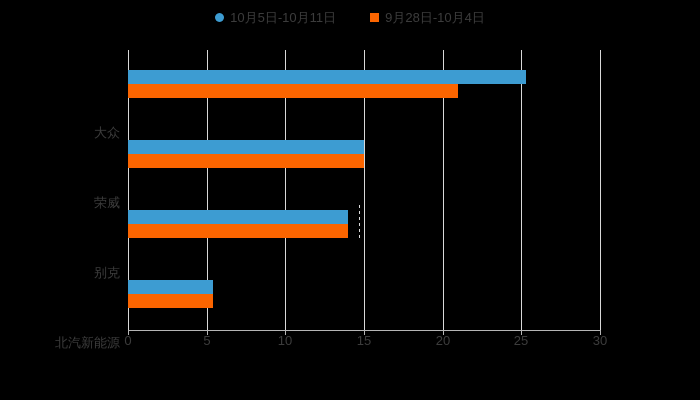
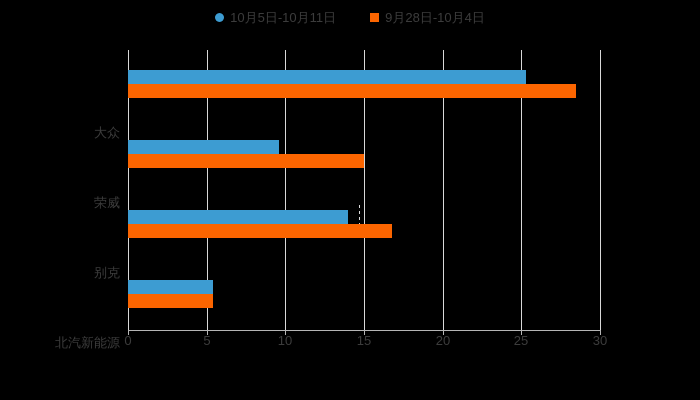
9月28日-10月4日/大众: 21.0 -> 28.5
10月5日-10月11日/荣威: 15.0 -> 9.6
9月28日-10月4日/别克: 14.0 -> 16.8
